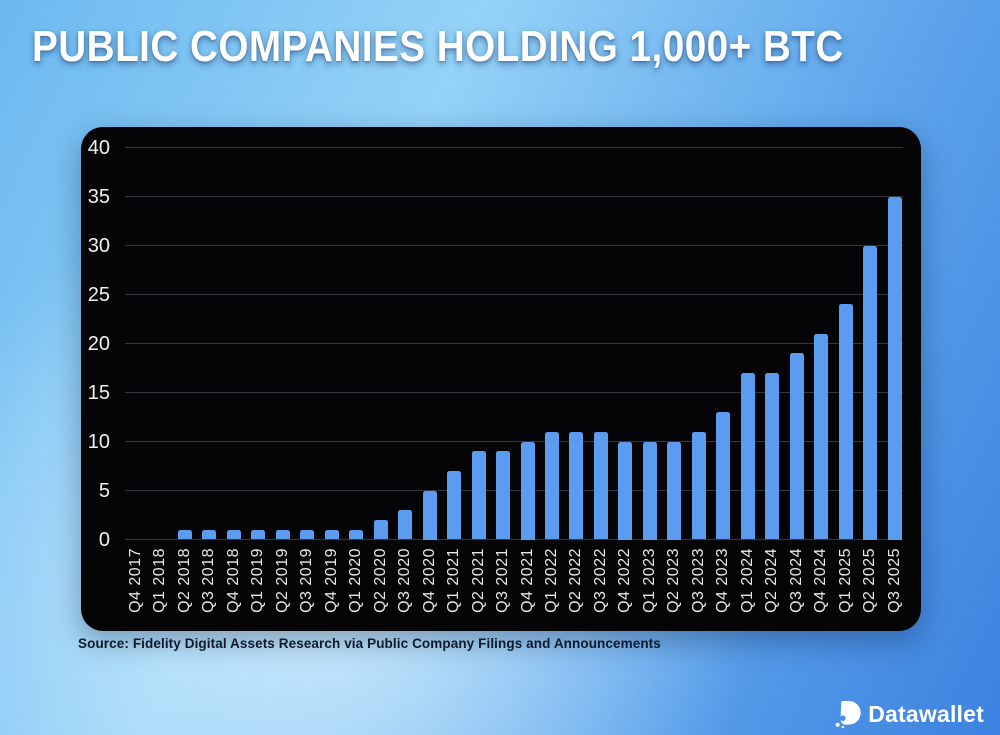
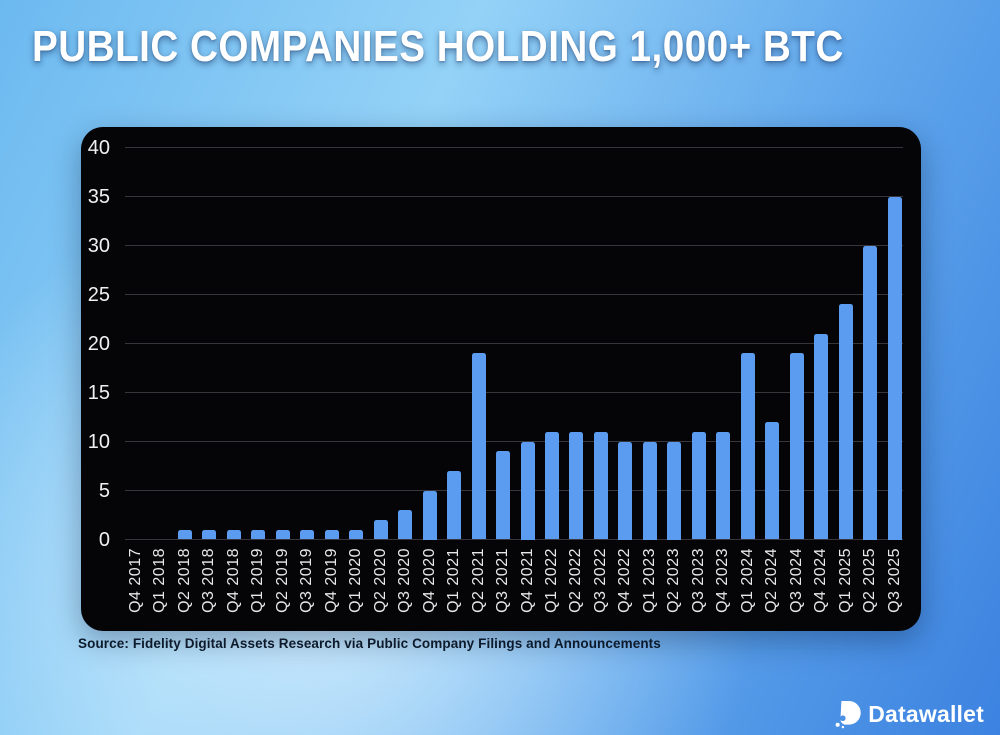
Q2 2021: 9 -> 19
Q4 2023: 13 -> 11
Q1 2024: 17 -> 19
Q2 2024: 17 -> 12
